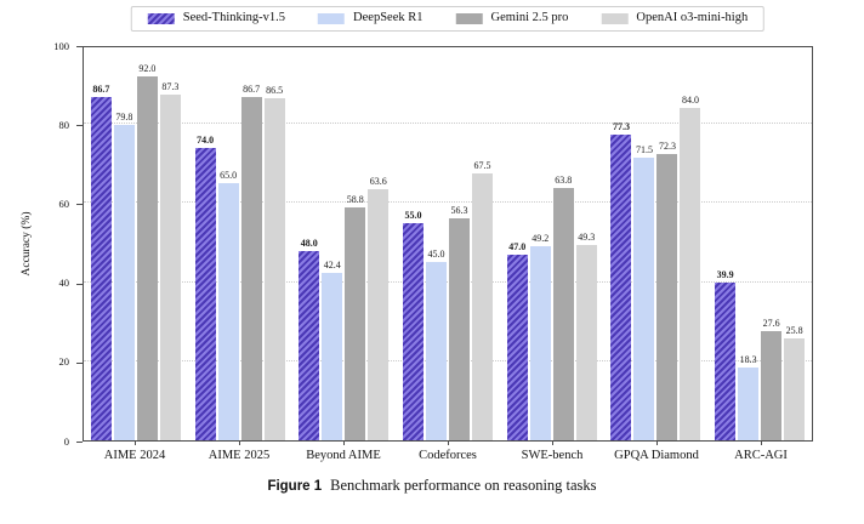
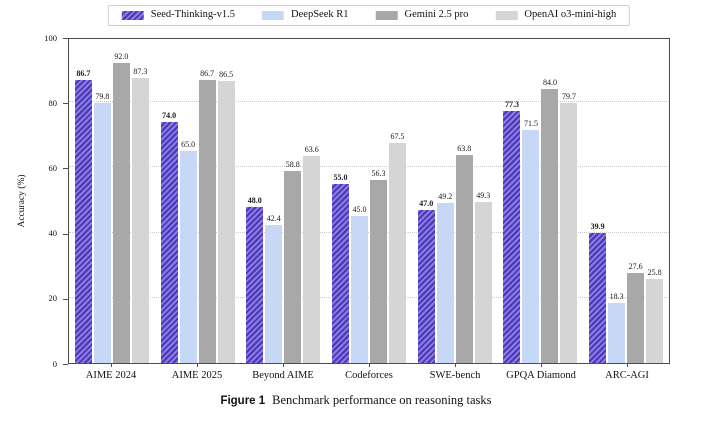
Gemini 2.5 pro/GPQA Diamond: 72.3 -> 84.0
OpenAI o3-mini-high/GPQA Diamond: 84.0 -> 79.7
